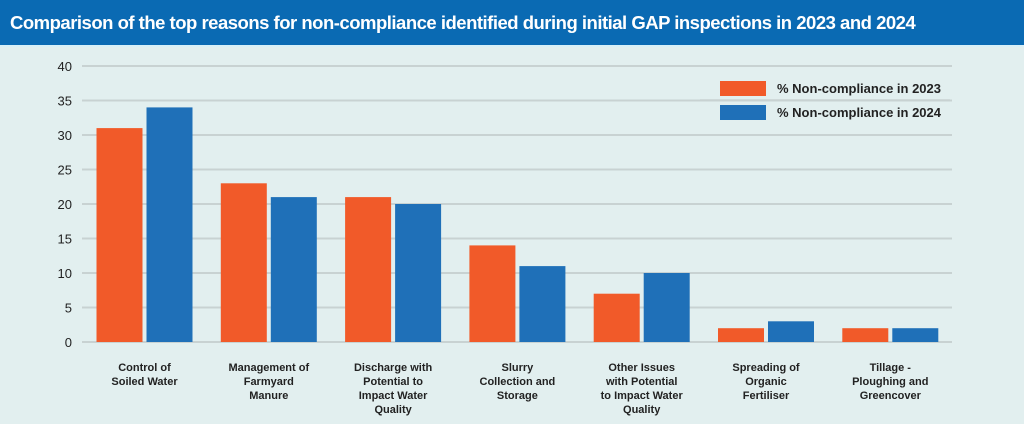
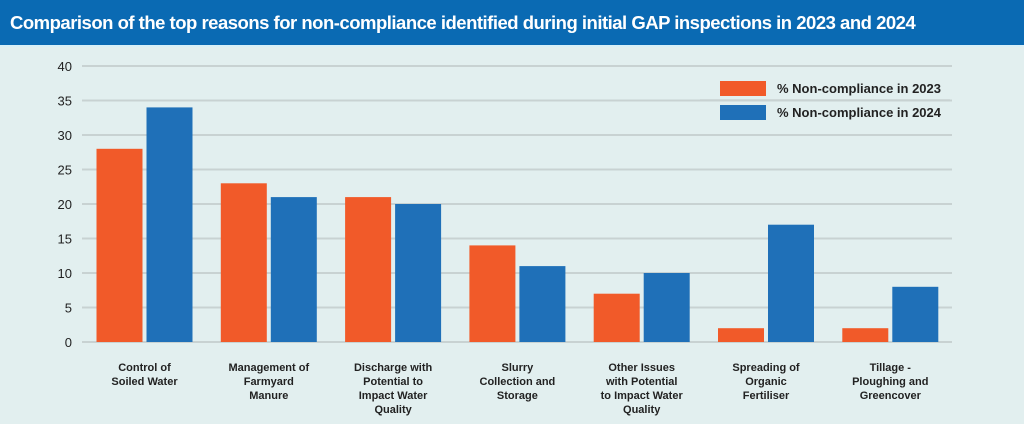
% Non-compliance in 2023/Control of Soiled Water: 31 -> 28
% Non-compliance in 2024/Spreading of Organic Fertiliser: 3 -> 17
% Non-compliance in 2024/Tillage - Ploughing and Greencover: 2 -> 8
